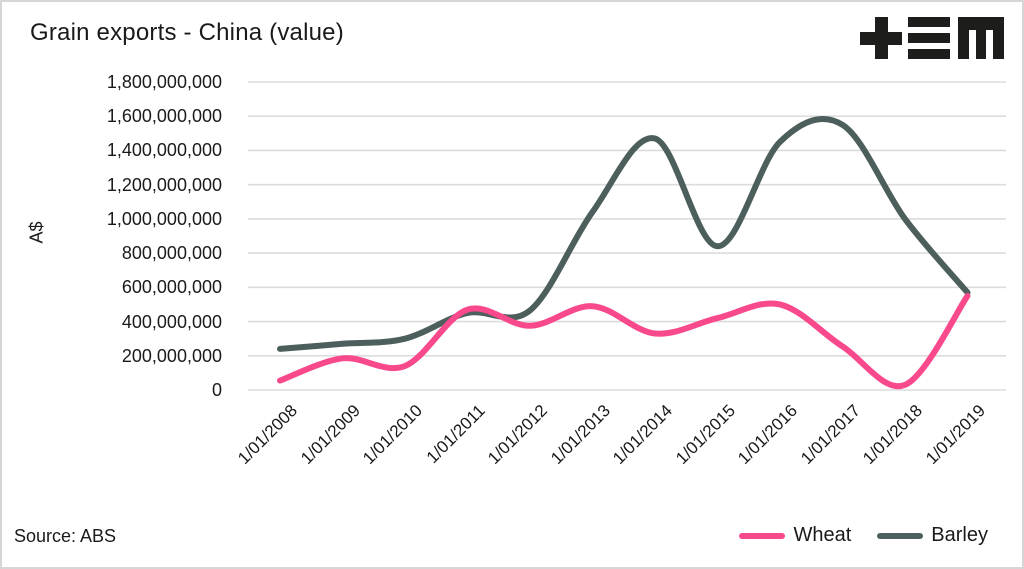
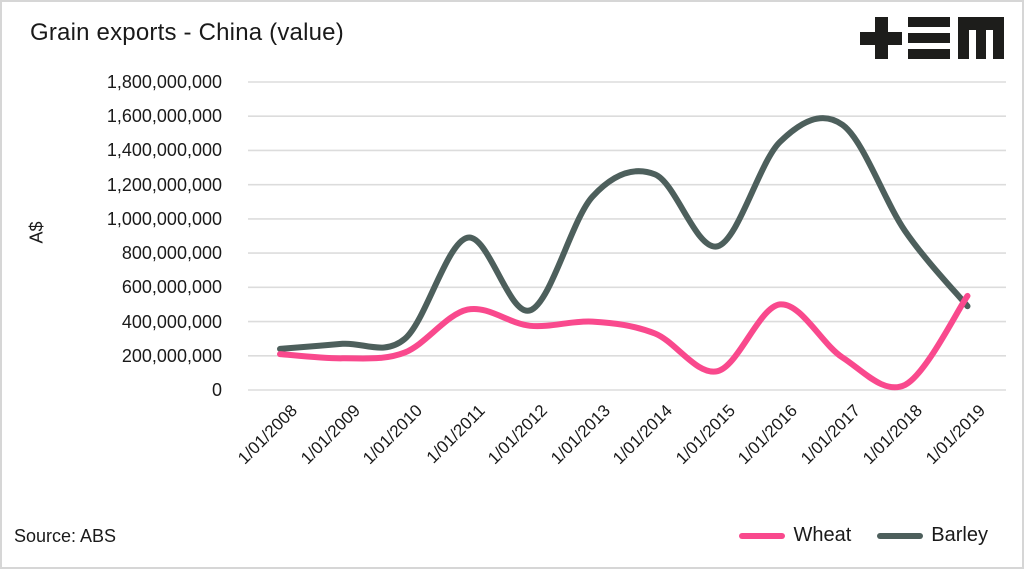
Wheat/1/01/2008: 60000000 -> 210000000
Wheat/1/01/2010: 140000000 -> 220000000
Barley/1/01/2011: 450000000 -> 890000000
Wheat/1/01/2013: 490000000 -> 400000000
Barley/1/01/2013: 1040000000 -> 1130000000
Barley/1/01/2014: 1470000000 -> 1260000000
Wheat/1/01/2015: 420000000 -> 110000000
Wheat/1/01/2017: 260000000 -> 190000000
Barley/1/01/2018: 1000000000 -> 930000000
Barley/1/01/2019: 570000000 -> 490000000
